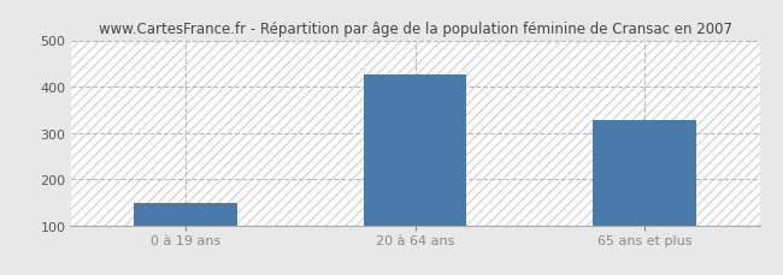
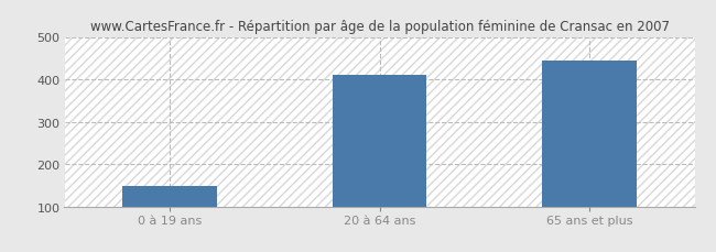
20 à 64 ans: 425 -> 410
65 ans et plus: 327 -> 445
